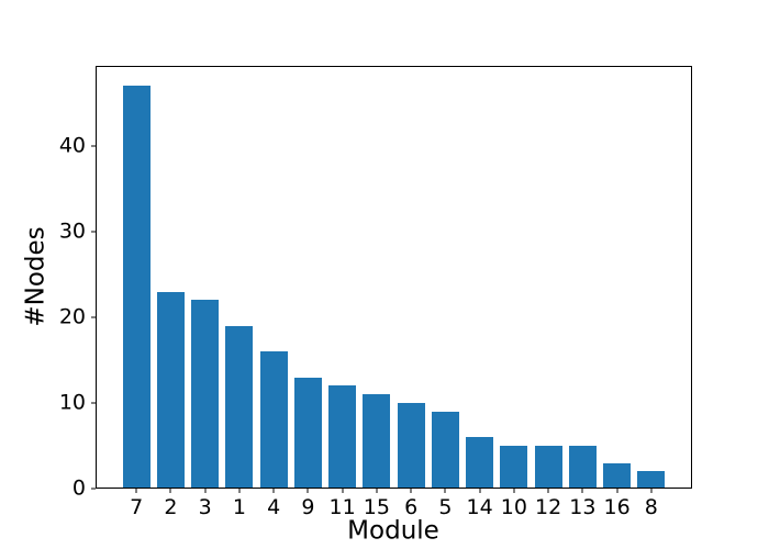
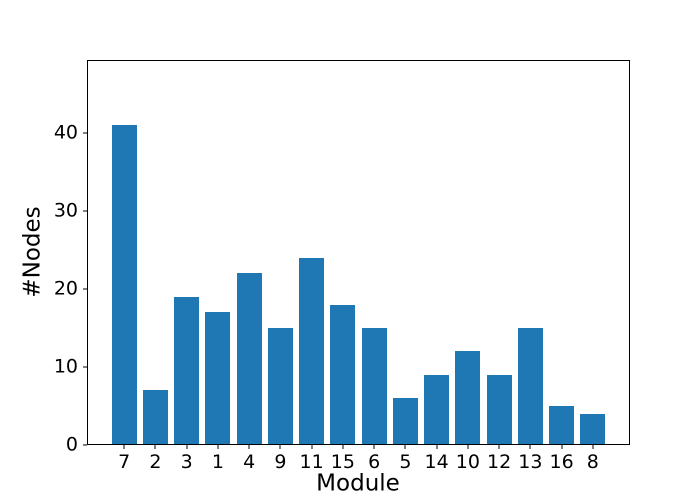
7: 47 -> 41
2: 23 -> 7
3: 22 -> 19
1: 19 -> 17
4: 16 -> 22
9: 13 -> 15
11: 12 -> 24
15: 11 -> 18
6: 10 -> 15
5: 9 -> 6
14: 6 -> 9
10: 5 -> 12
12: 5 -> 9
13: 5 -> 15
16: 3 -> 5
8: 2 -> 4
